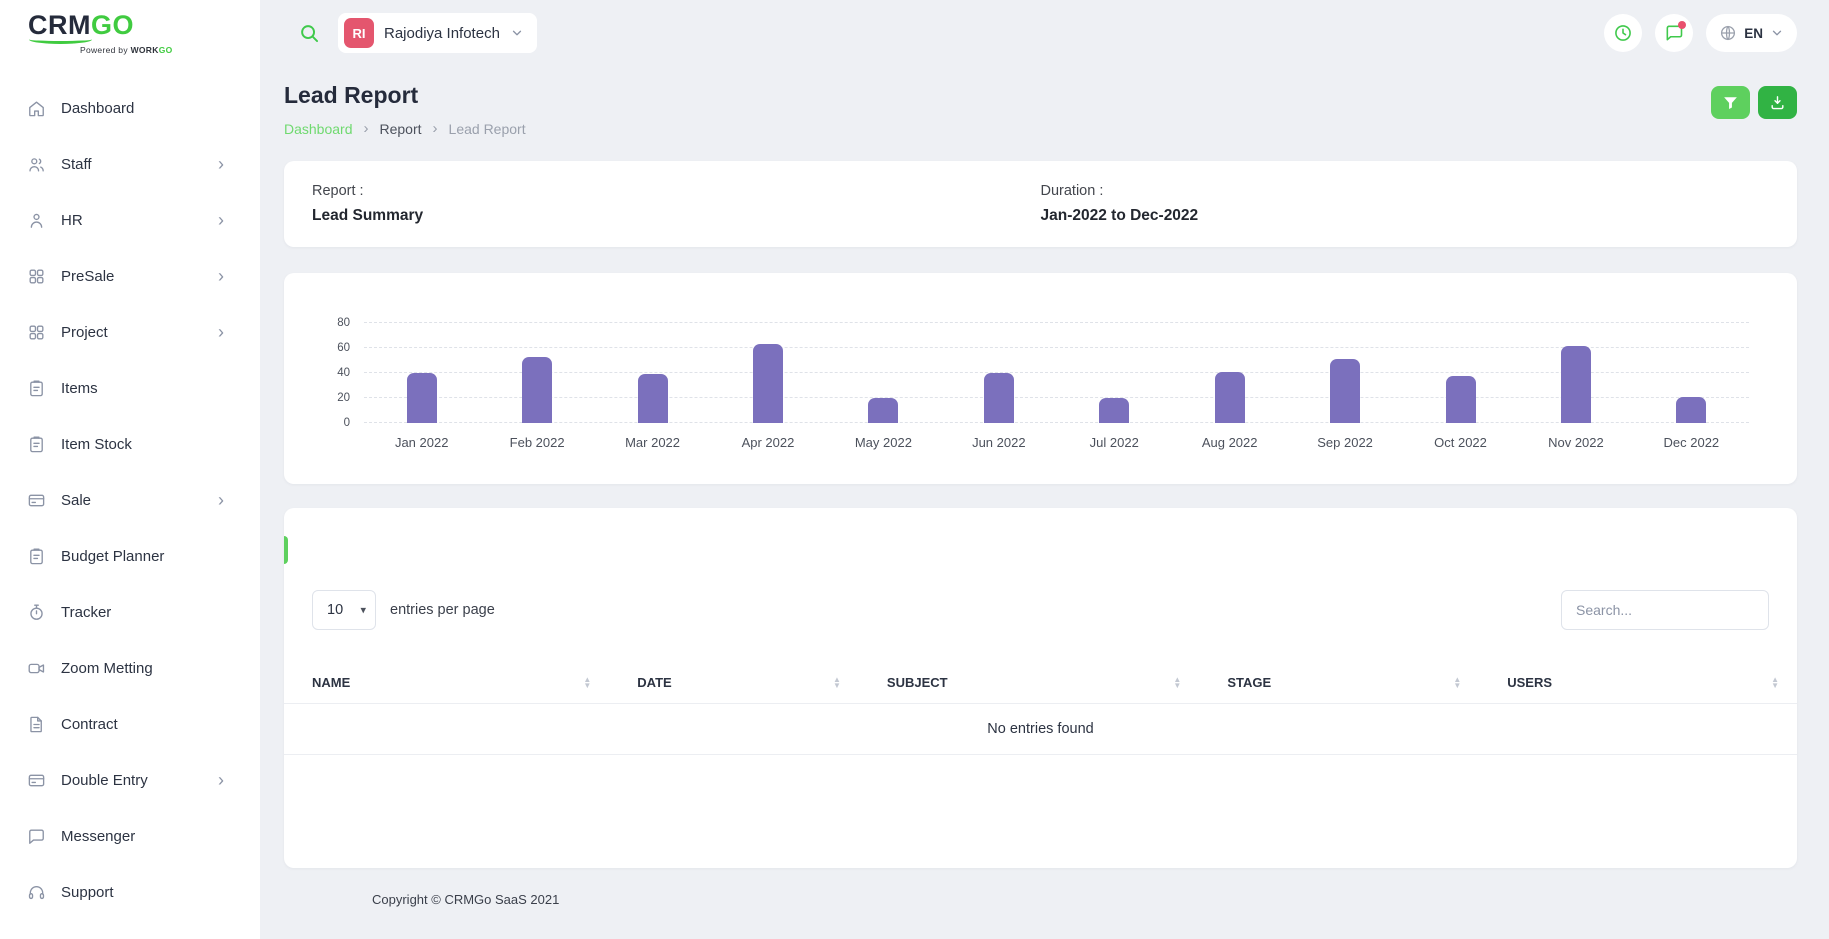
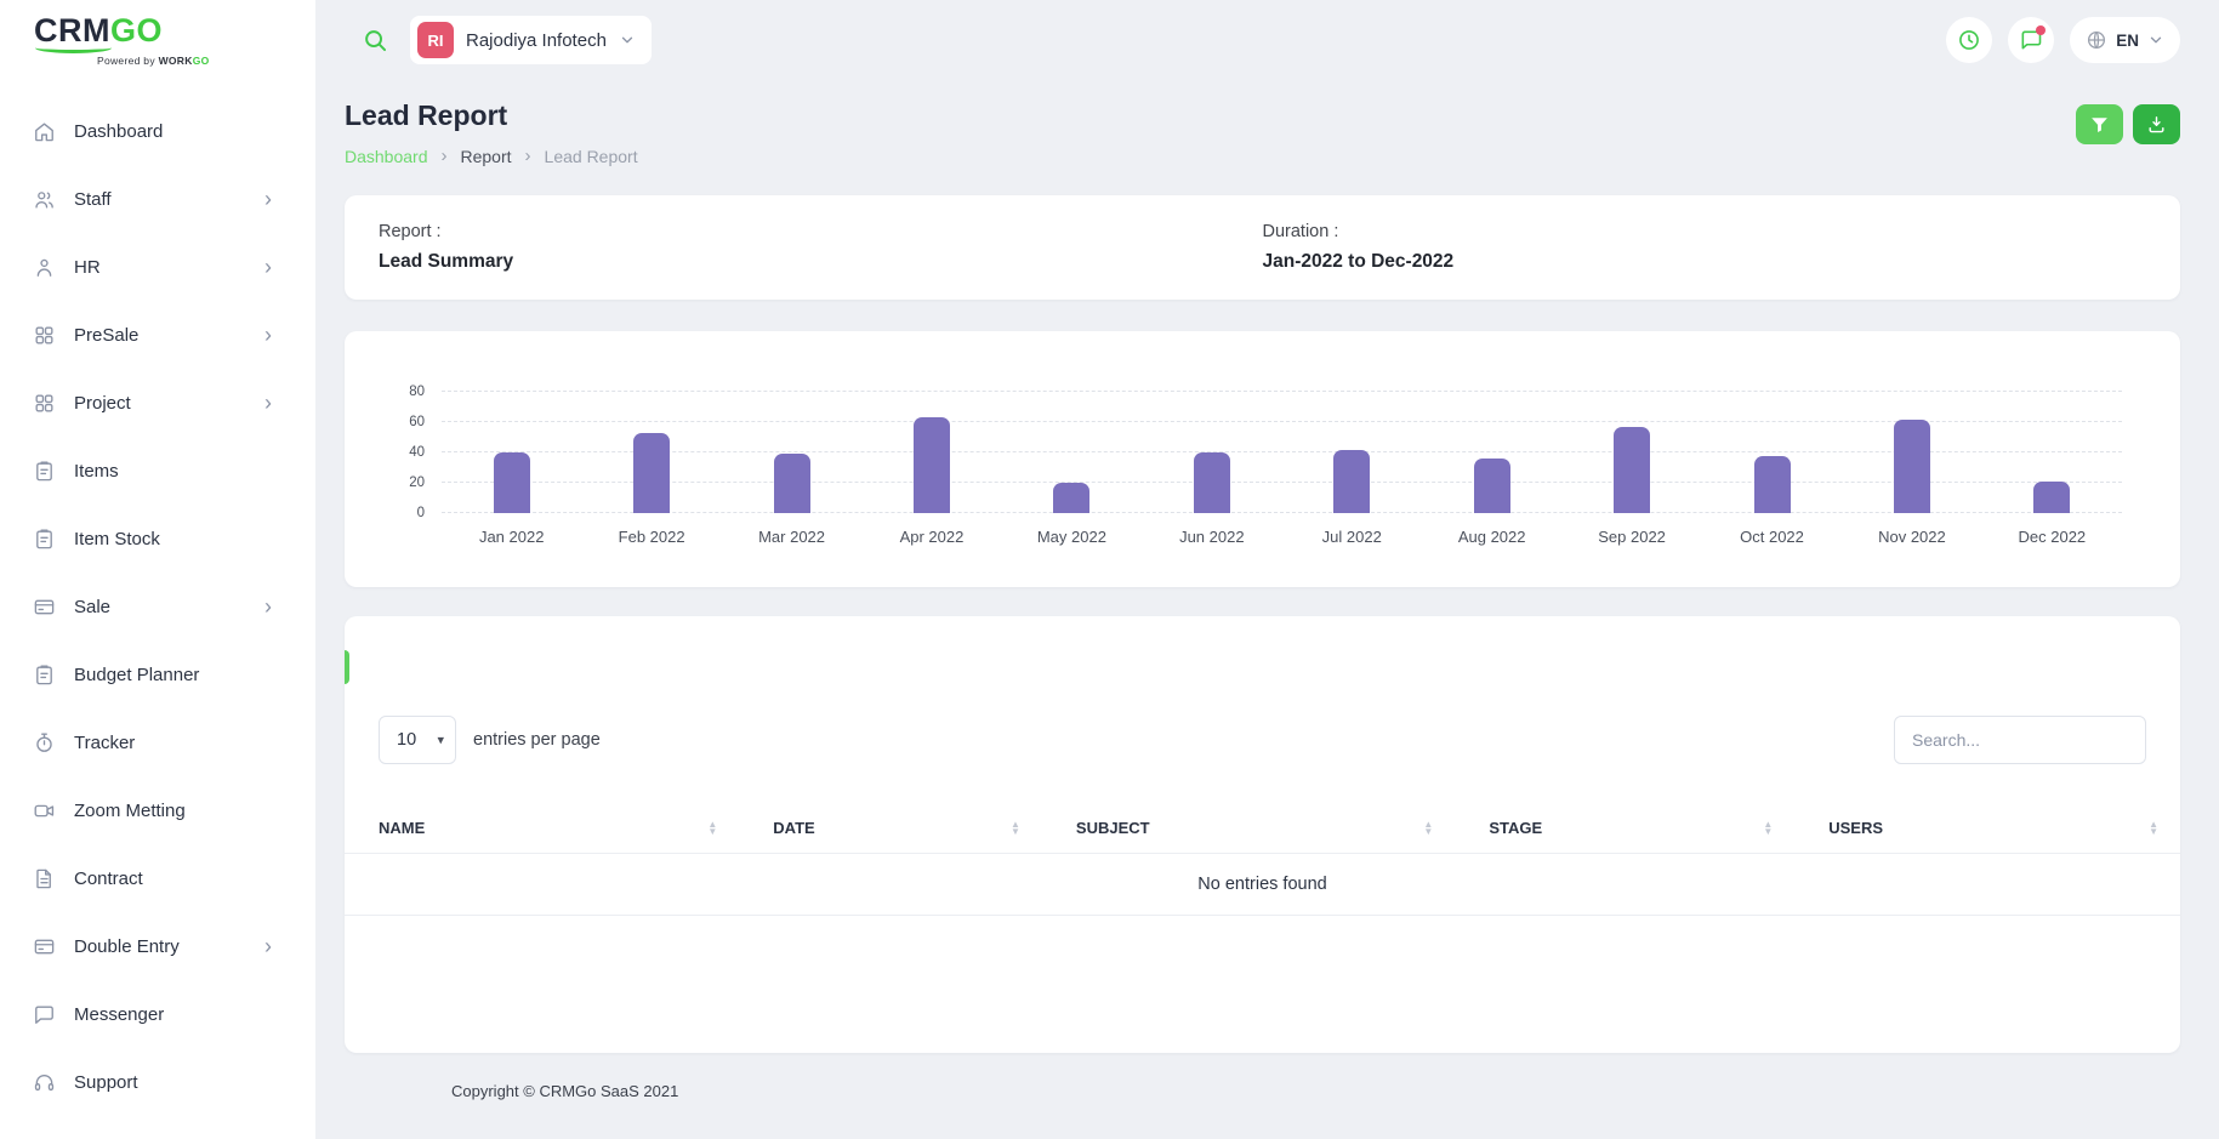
Jul 2022: 20 -> 42
Aug 2022: 41 -> 36
Sep 2022: 51 -> 57
